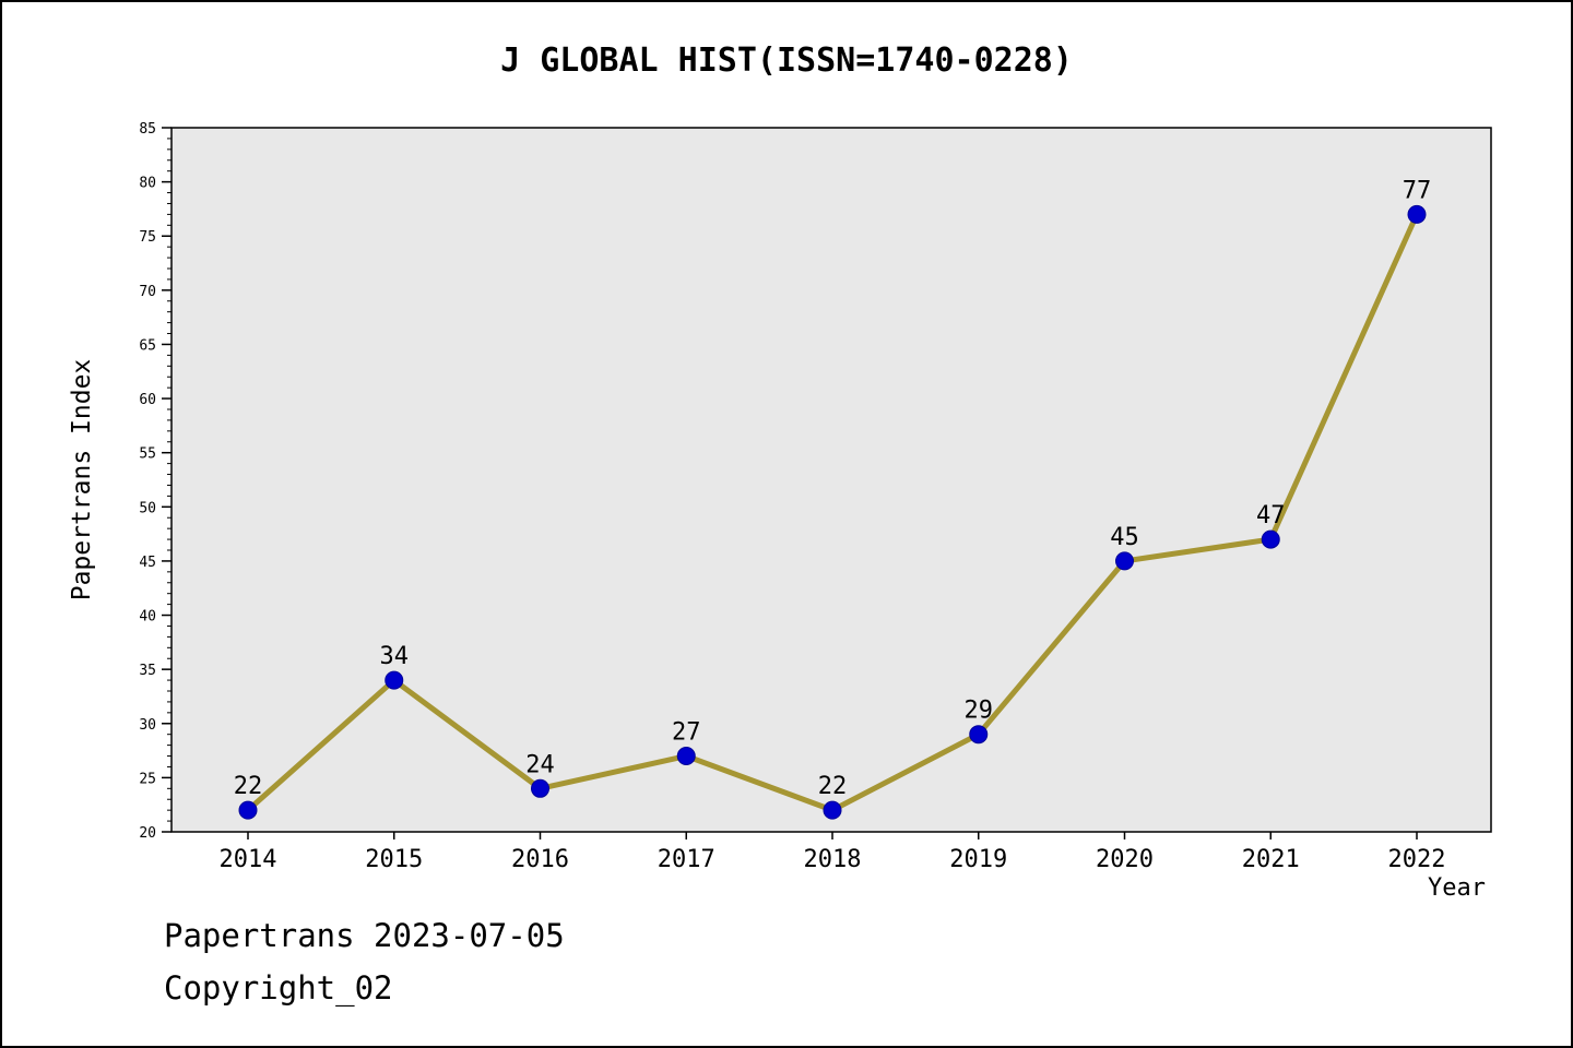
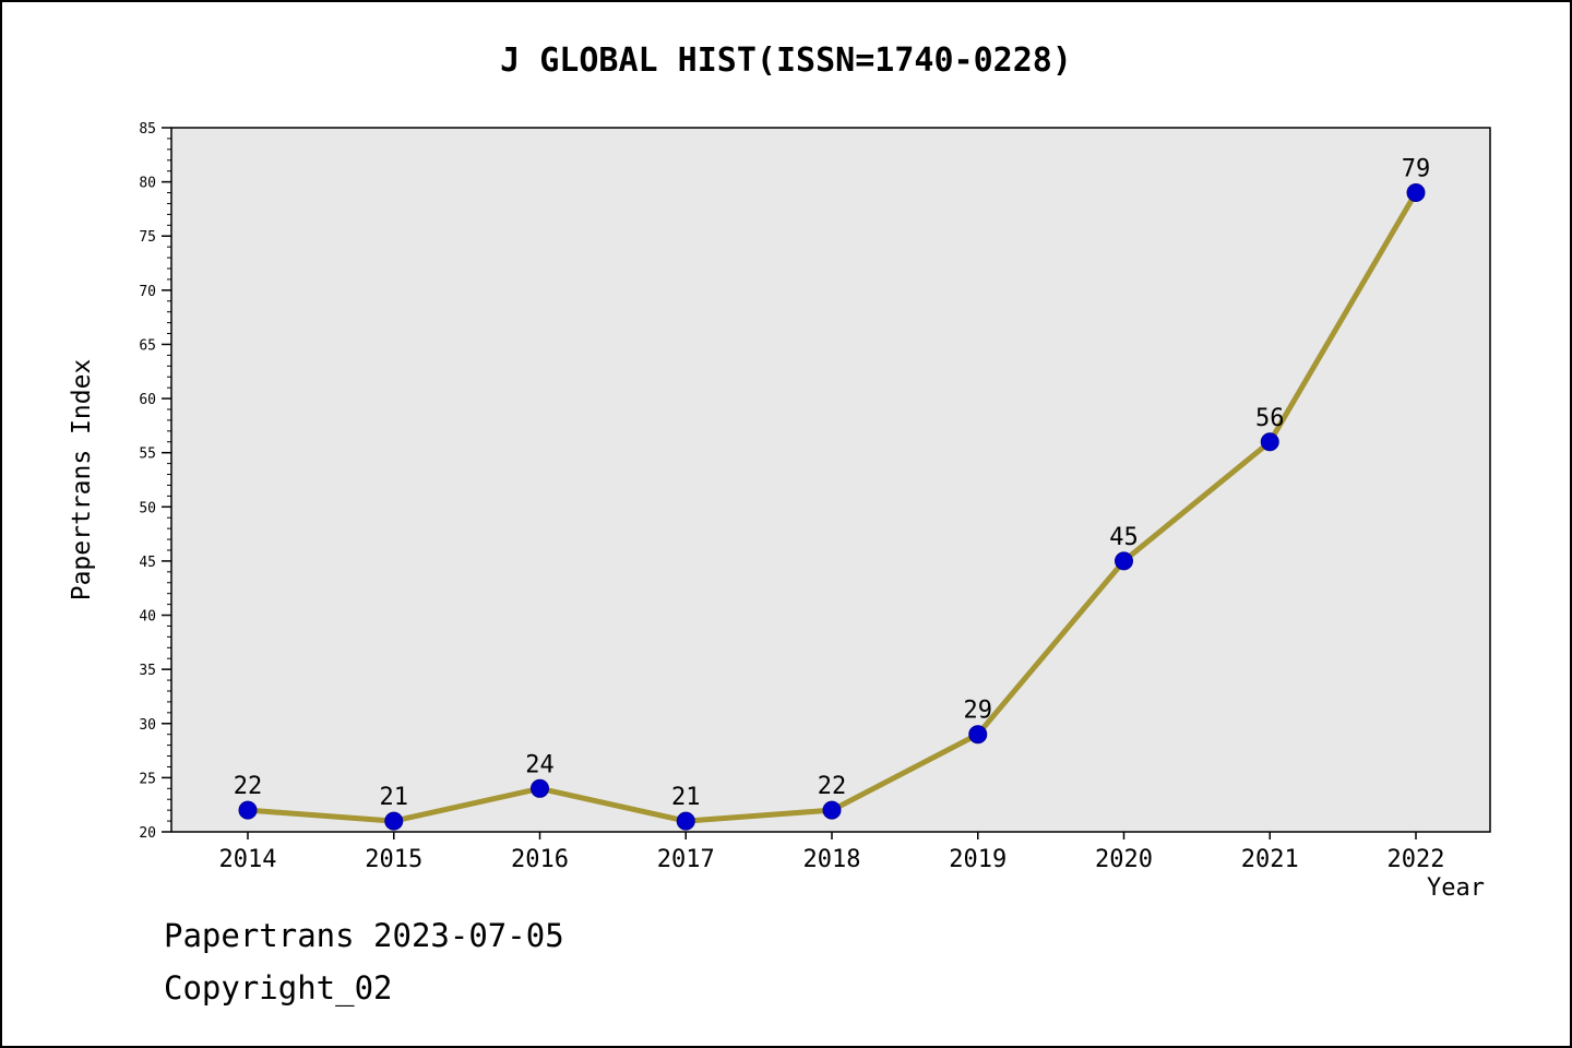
2015: 34 -> 21
2017: 27 -> 21
2021: 47 -> 56
2022: 77 -> 79
